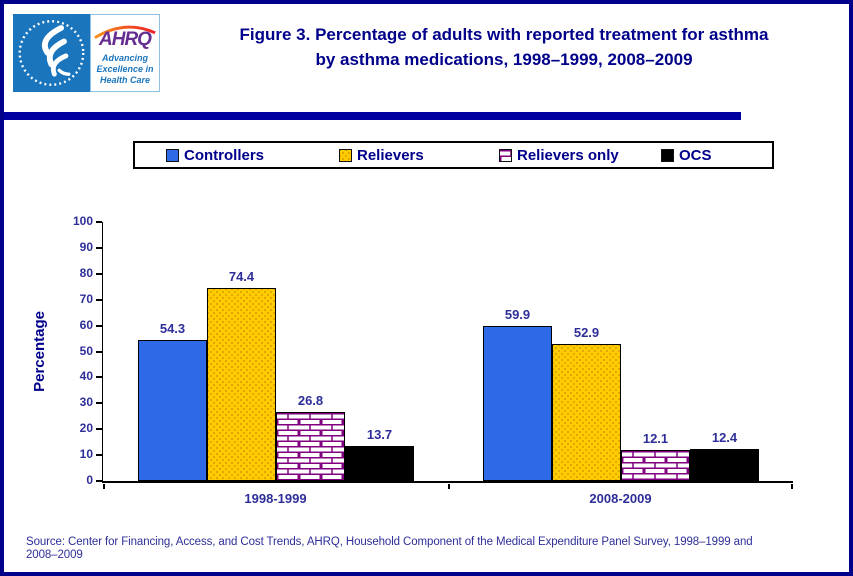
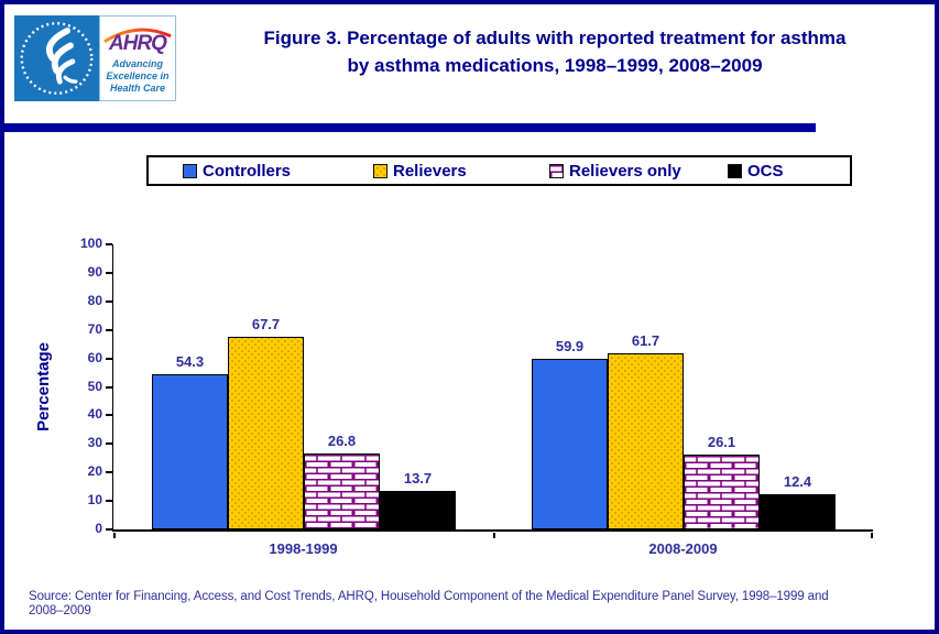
Relievers/1998-1999: 74.4 -> 67.7
Relievers/2008-2009: 52.9 -> 61.7
Relievers only/2008-2009: 12.1 -> 26.1
